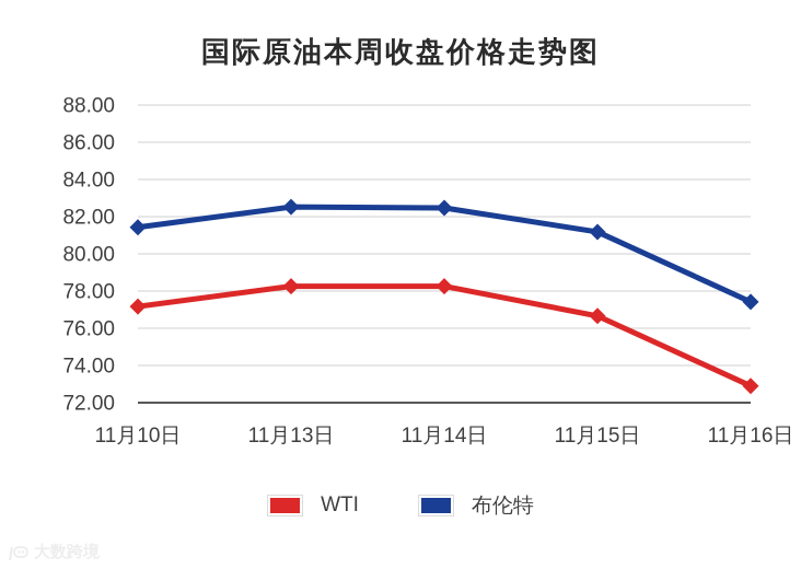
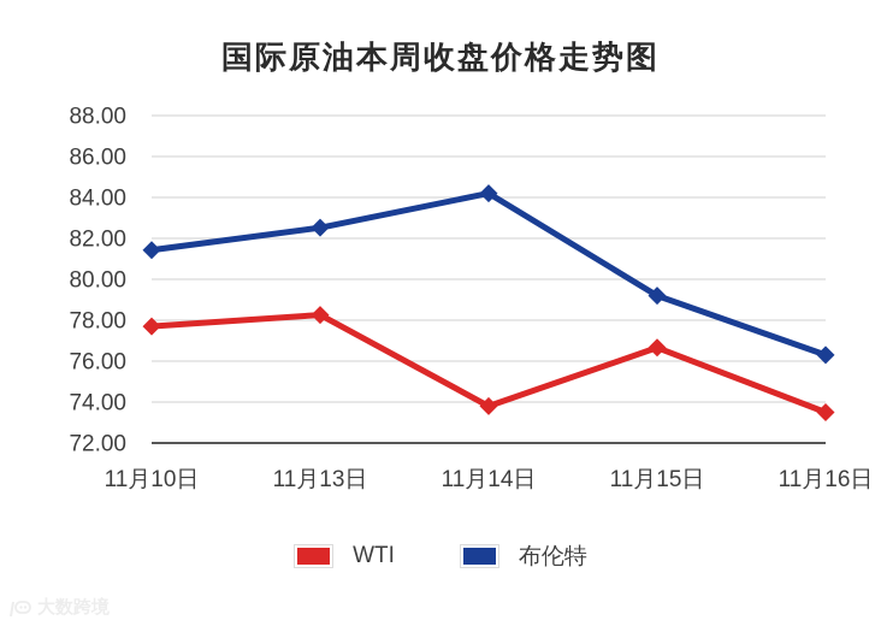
WTI/11月10日: 77.2 -> 77.7
WTI/11月14日: 78.3 -> 73.8
布伦特/11月14日: 82.5 -> 84.2
布伦特/11月15日: 81.2 -> 79.2
WTI/11月16日: 72.9 -> 73.5
布伦特/11月16日: 77.4 -> 76.3
